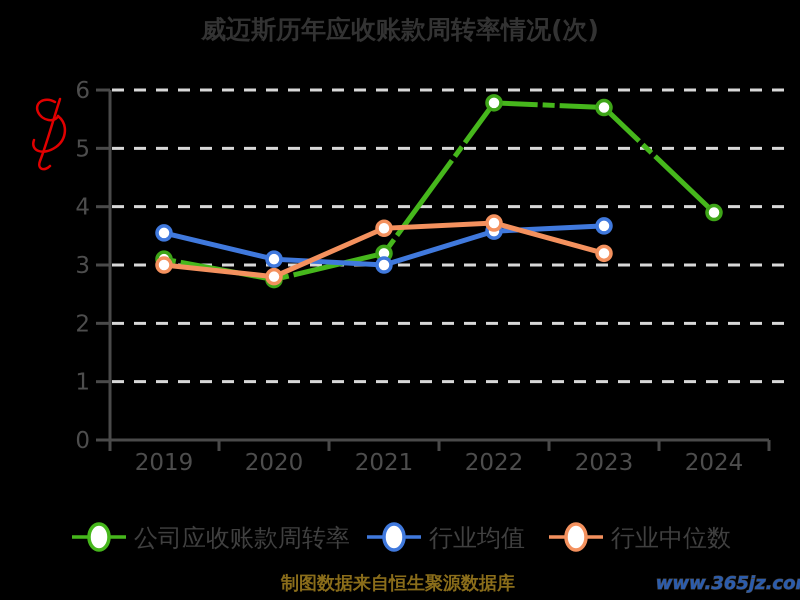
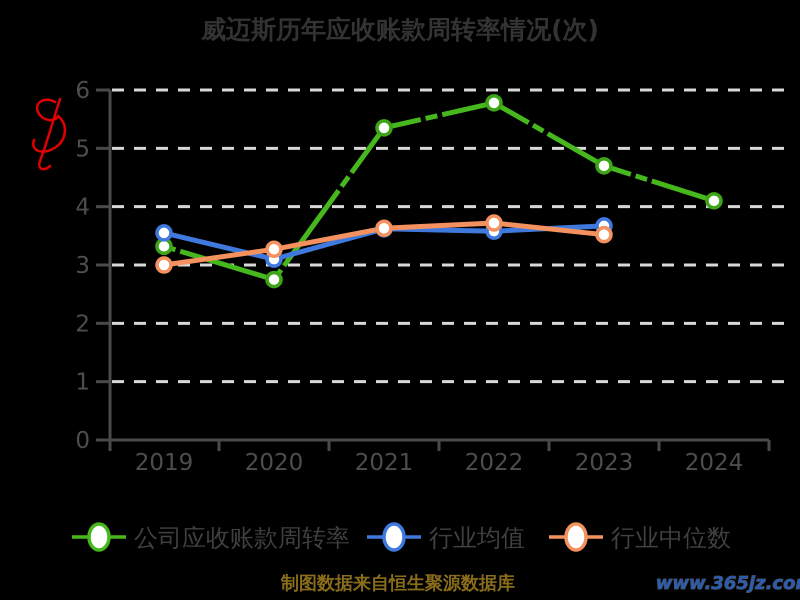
公司应收账款周转率/2019: 3.1 -> 3.3
行业中位数/2020: 2.8 -> 3.3
公司应收账款周转率/2021: 3.2 -> 5.3
行业均值/2021: 3.0 -> 3.6
公司应收账款周转率/2023: 5.7 -> 4.7
行业中位数/2023: 3.2 -> 3.5
公司应收账款周转率/2024: 3.9 -> 4.1
